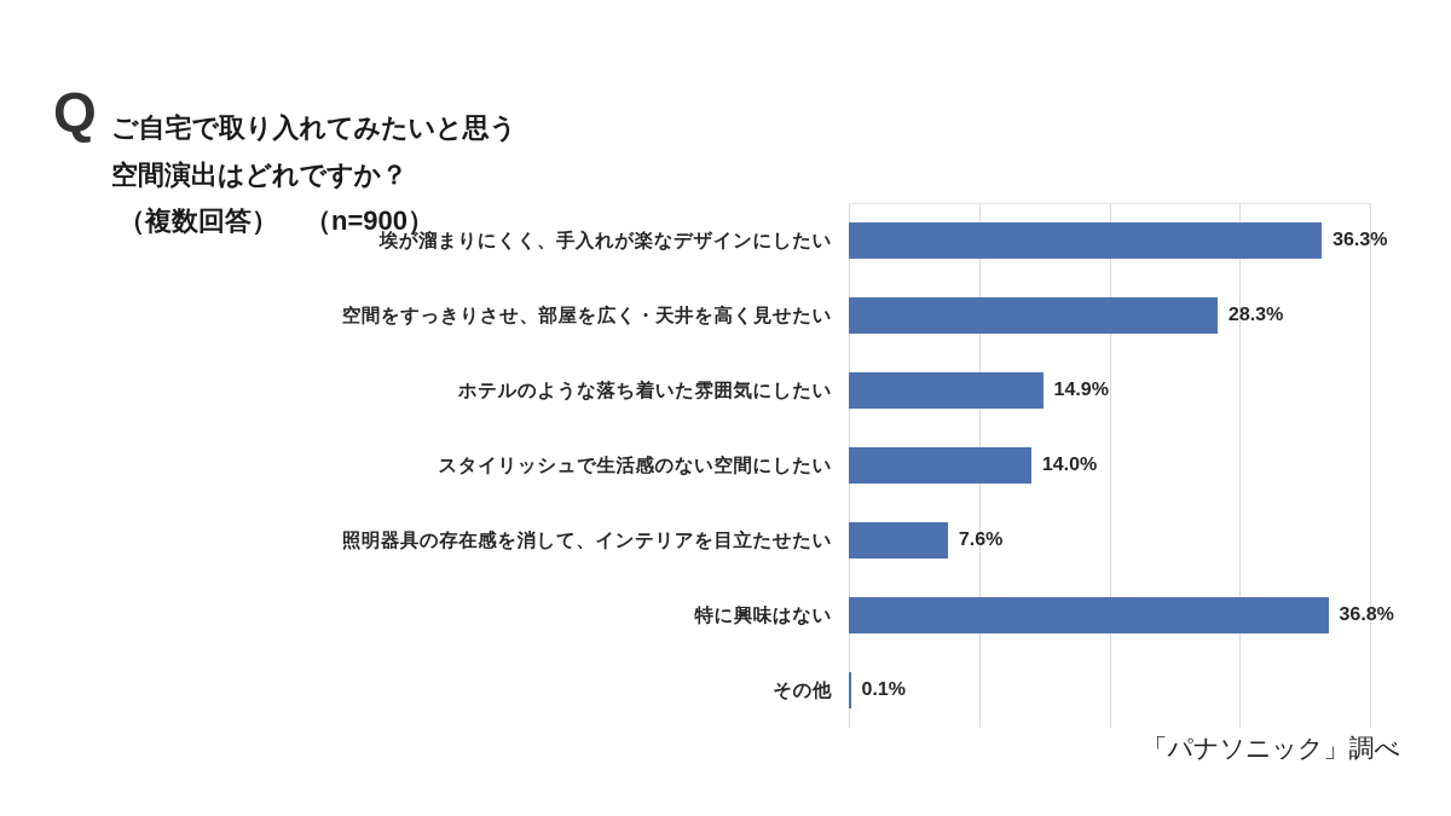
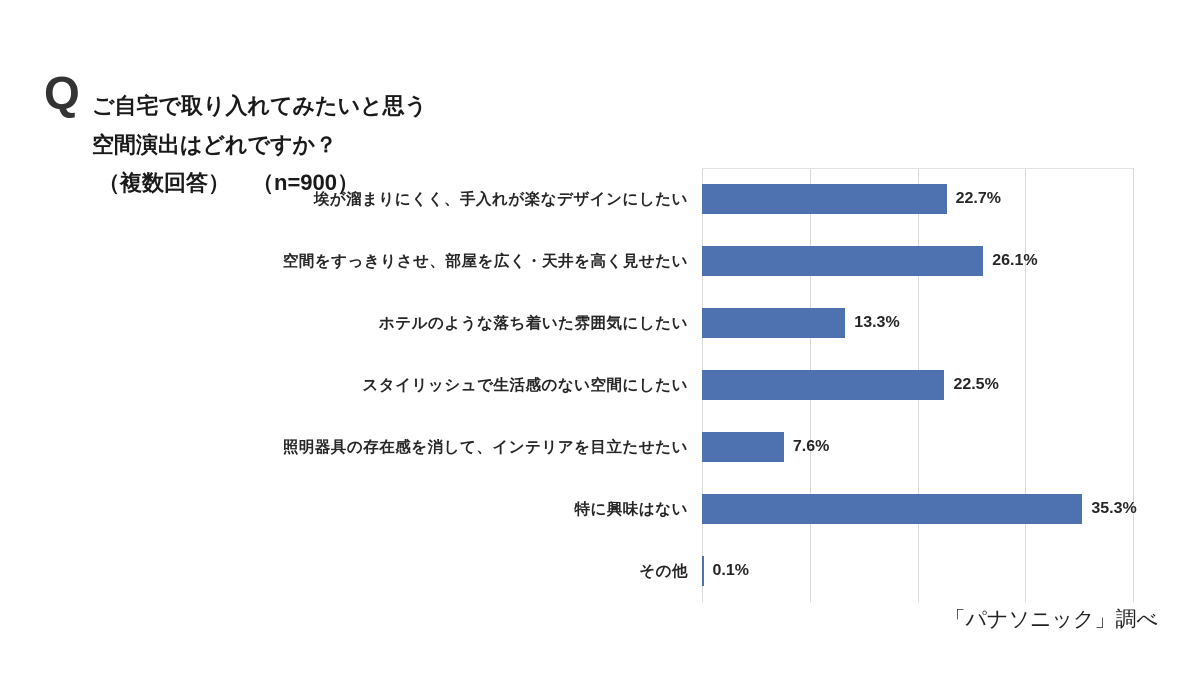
埃が溜まりにくく、手入れが楽なデザインにしたい: 36.3% -> 22.7%
空間をすっきりさせ、部屋を広く・天井を高く見せたい: 28.3% -> 26.1%
ホテルのような落ち着いた雰囲気にしたい: 14.9% -> 13.3%
スタイリッシュで生活感のない空間にしたい: 14.0% -> 22.5%
特に興味はない: 36.8% -> 35.3%
